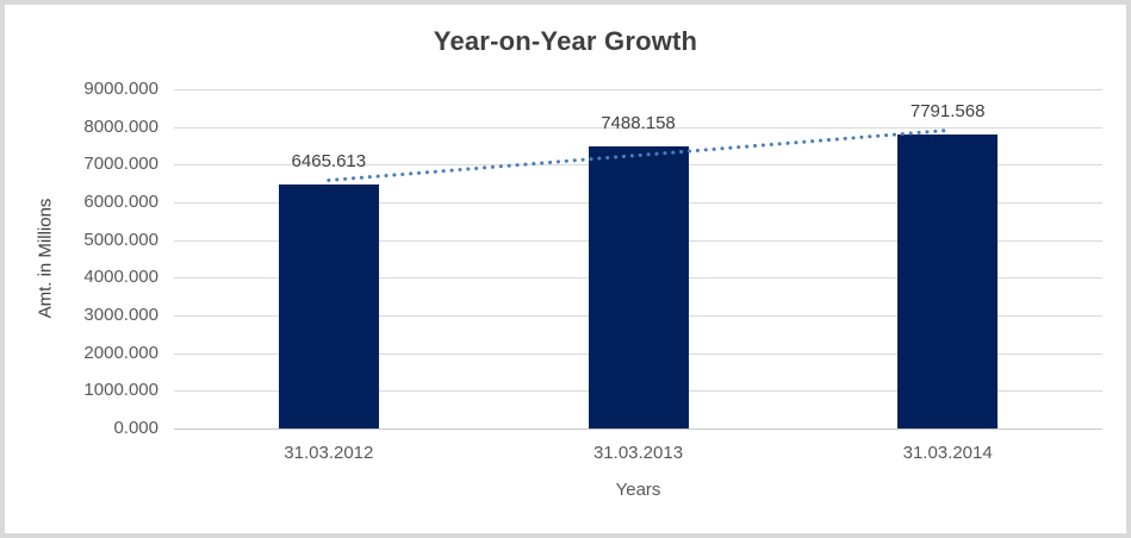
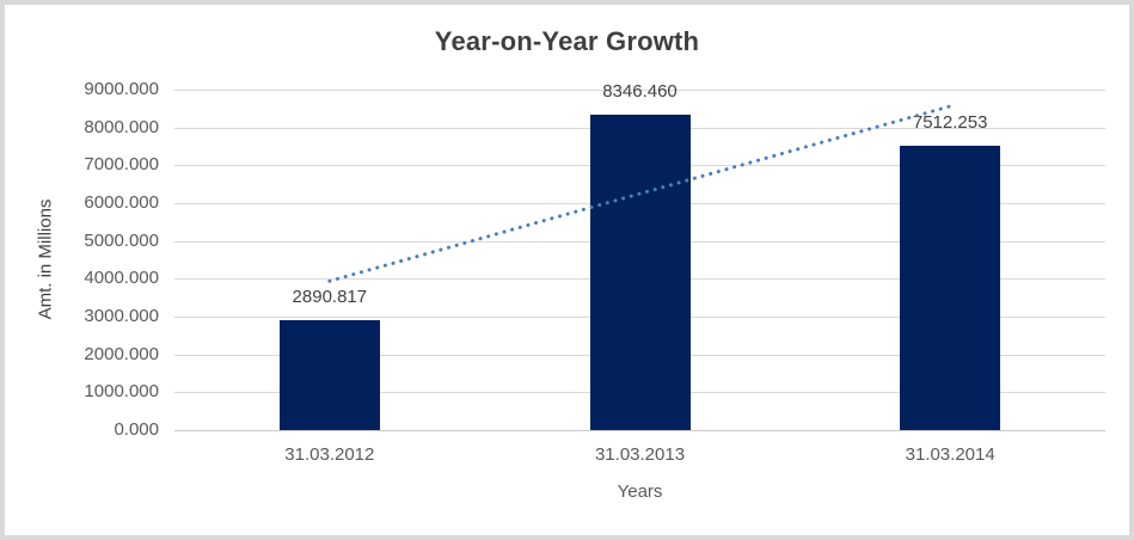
31.03.2012: 6465.613 -> 2890.817
31.03.2013: 7488.158 -> 8346.460
31.03.2014: 7791.568 -> 7512.253
